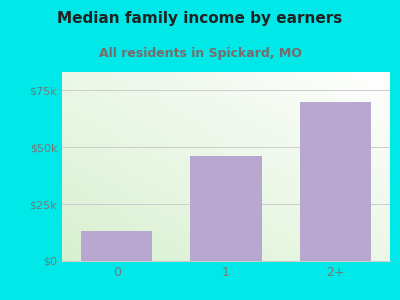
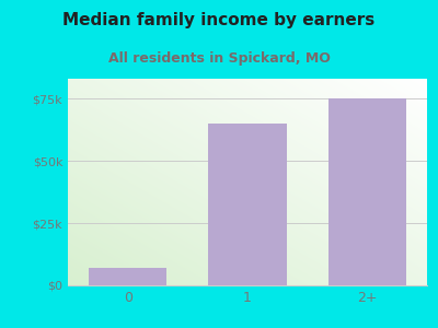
0: $13k -> $7k
1: $46k -> $65k
2+: $70k -> $75k
